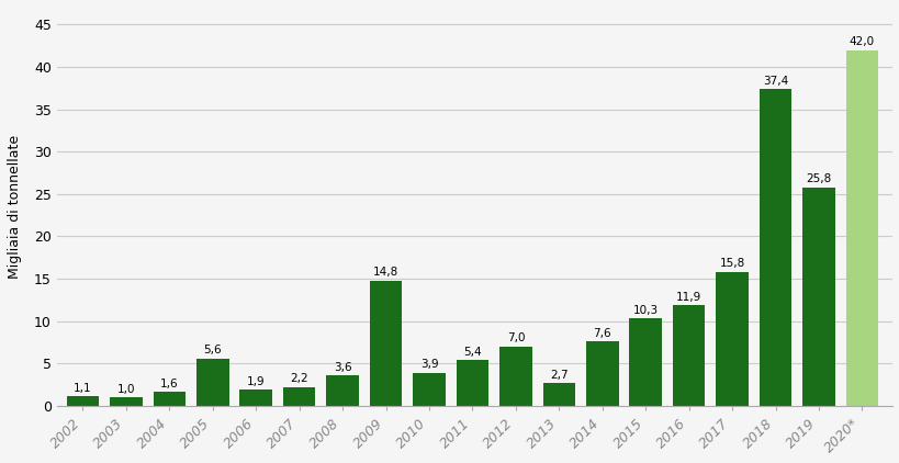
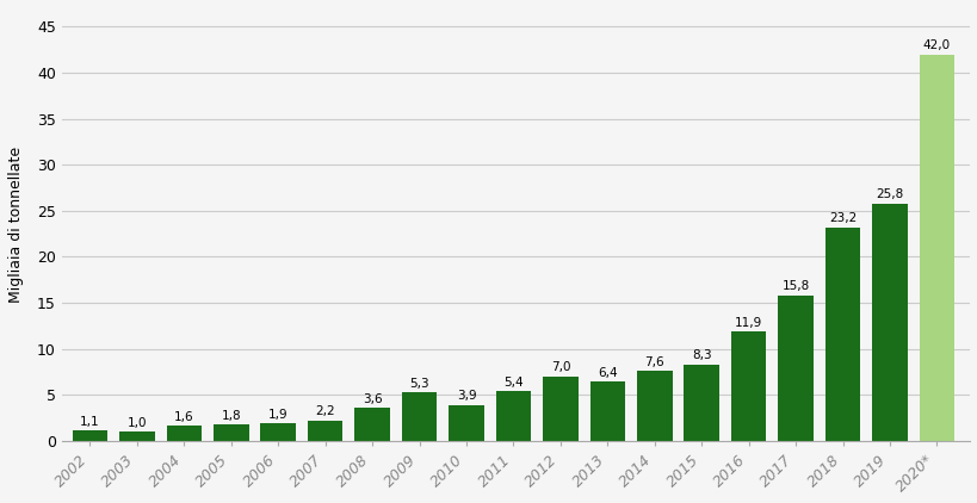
2005: 5,6 -> 1,8
2009: 14,8 -> 5,3
2013: 2,7 -> 6,4
2015: 10,3 -> 8,3
2018: 37,4 -> 23,2
